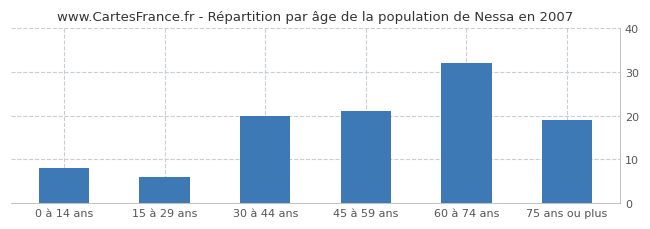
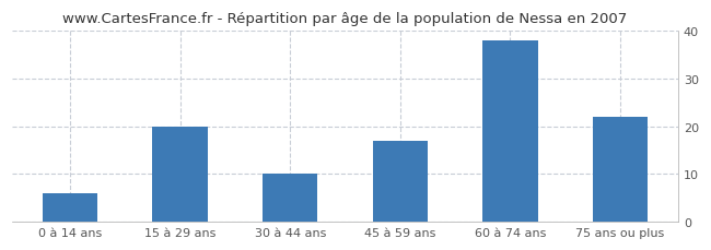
0 à 14 ans: 8 -> 6
15 à 29 ans: 6 -> 20
30 à 44 ans: 20 -> 10
45 à 59 ans: 21 -> 17
60 à 74 ans: 32 -> 38
75 ans ou plus: 19 -> 22
